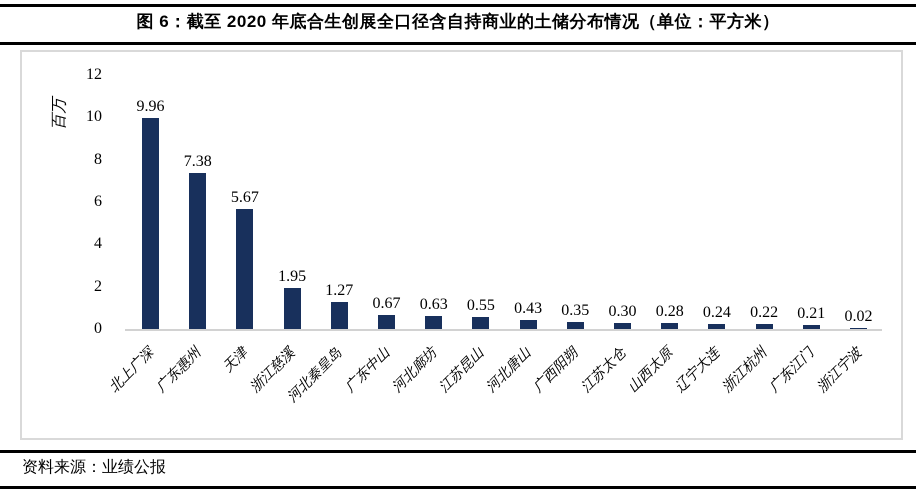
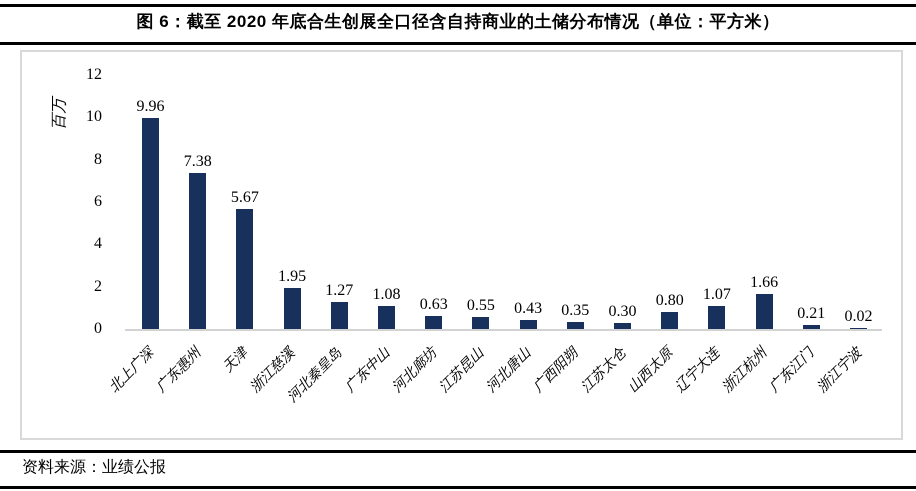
广东中山: 0.67 -> 1.08
山西太原: 0.28 -> 0.80
辽宁大连: 0.24 -> 1.07
浙江杭州: 0.22 -> 1.66
